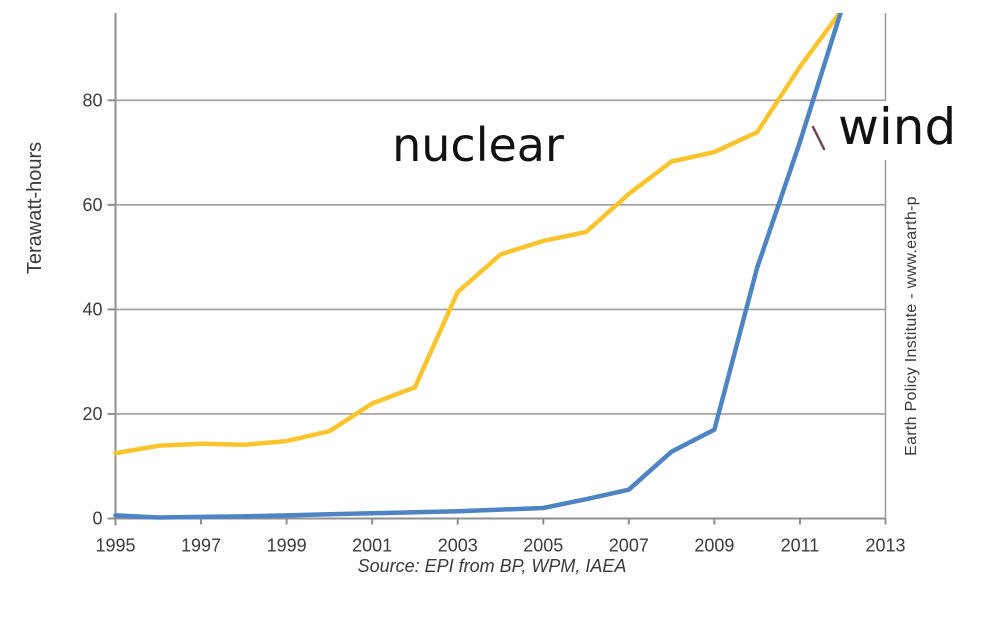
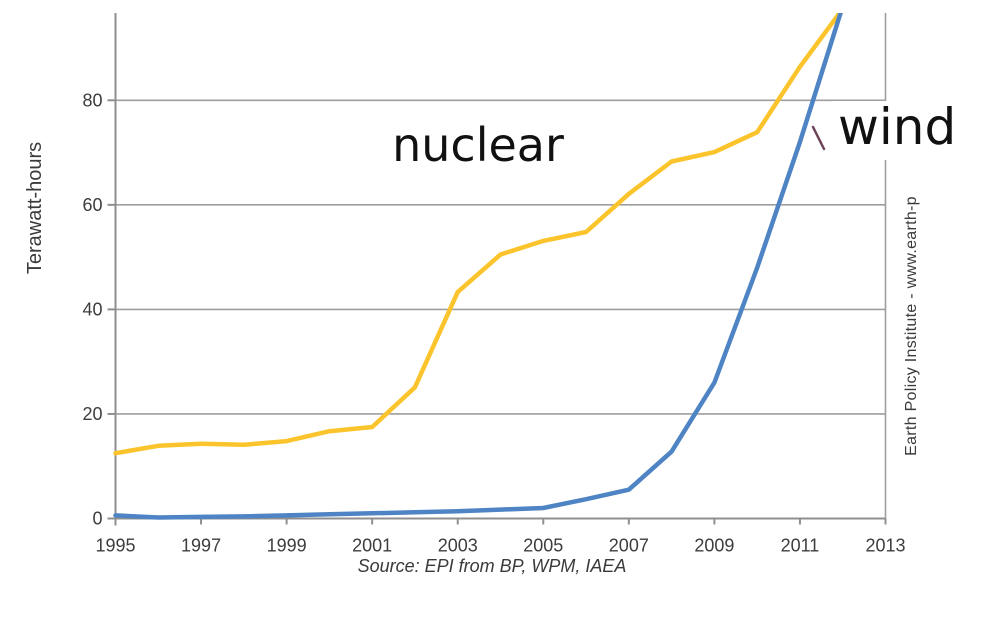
nuclear/2001: 22 -> 18
wind/2009: 17 -> 26
